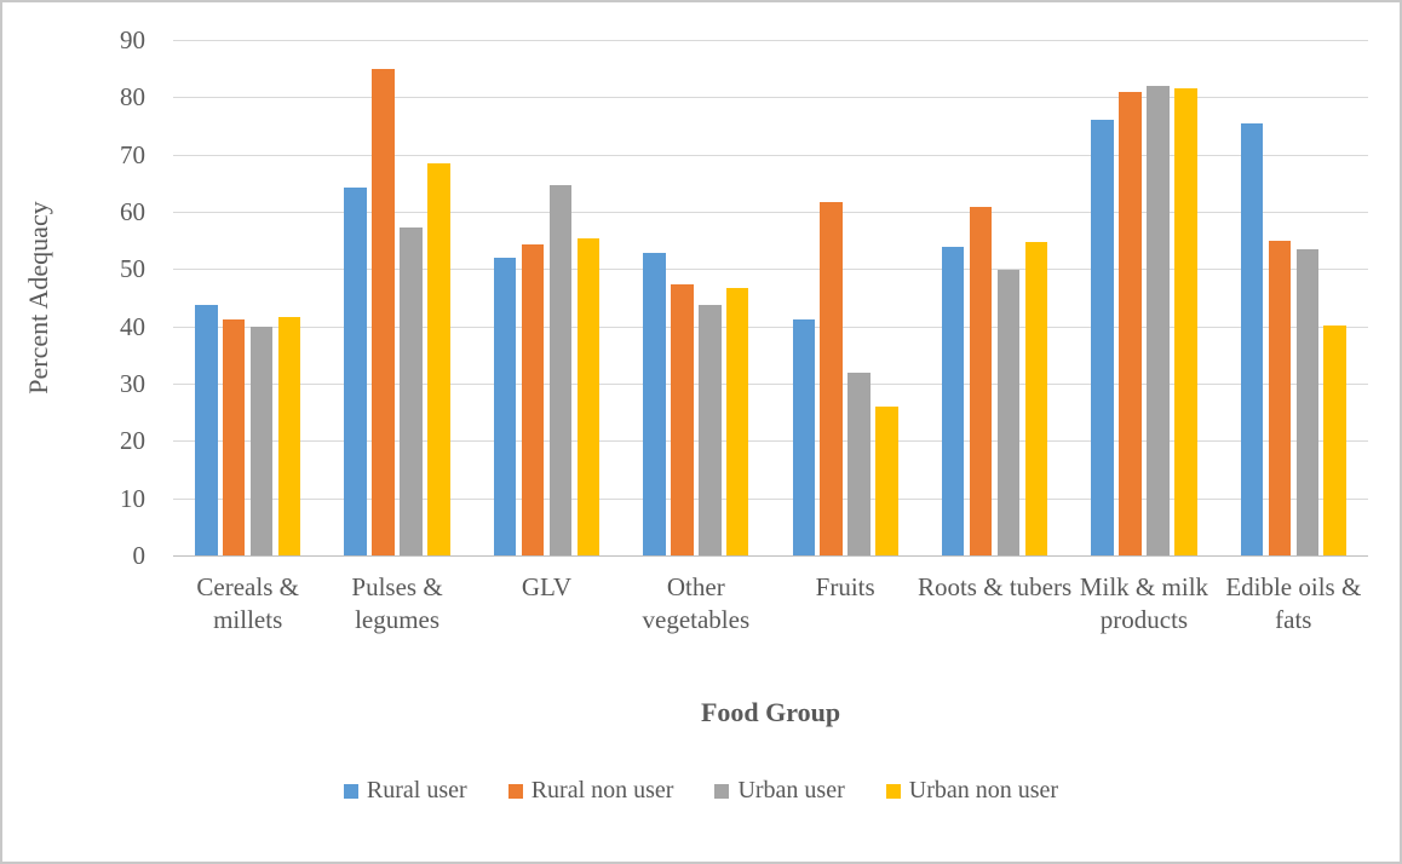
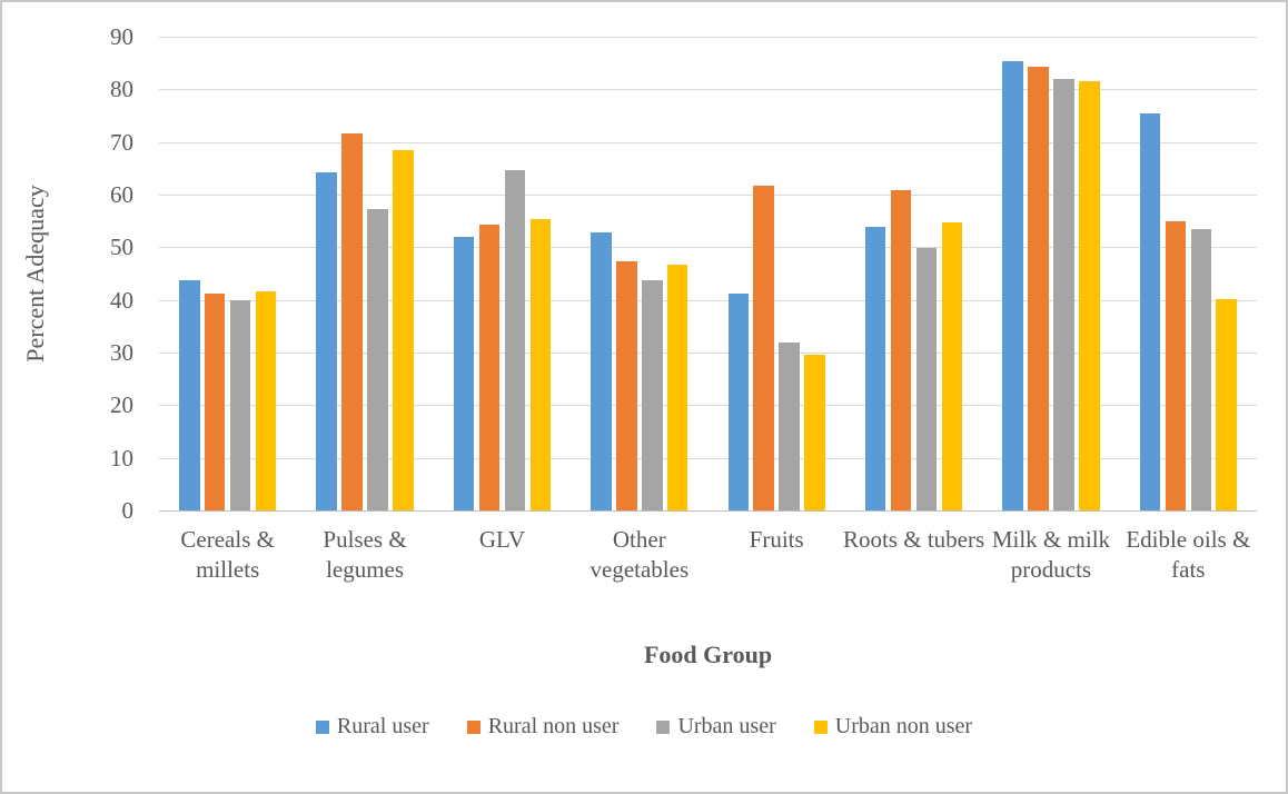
Rural non user/Pulses & legumes: 85 -> 72
Urban non user/Fruits: 26 -> 30
Rural user/Milk & milk products: 76 -> 85
Rural non user/Milk & milk products: 81 -> 84
